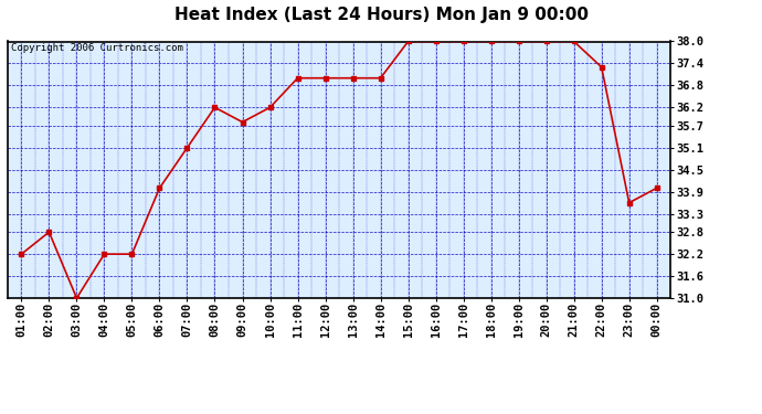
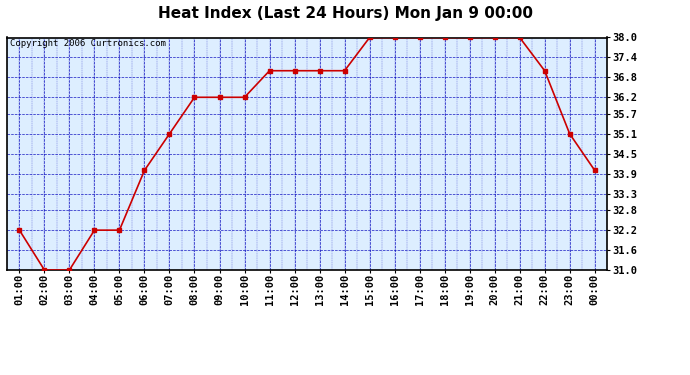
02:00: 32.8 -> 31.0
09:00: 35.8 -> 36.2
22:00: 37.3 -> 37.0
23:00: 33.6 -> 35.1
